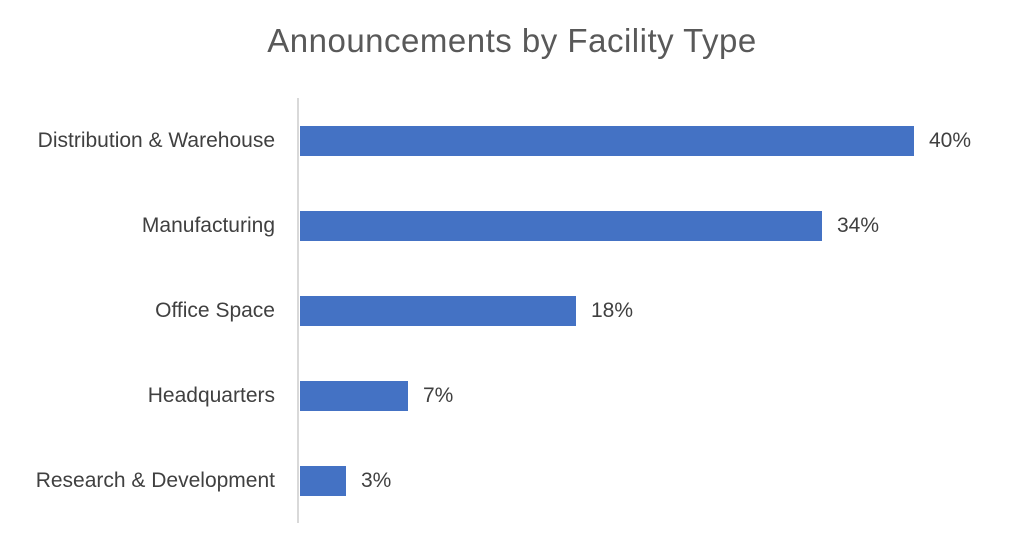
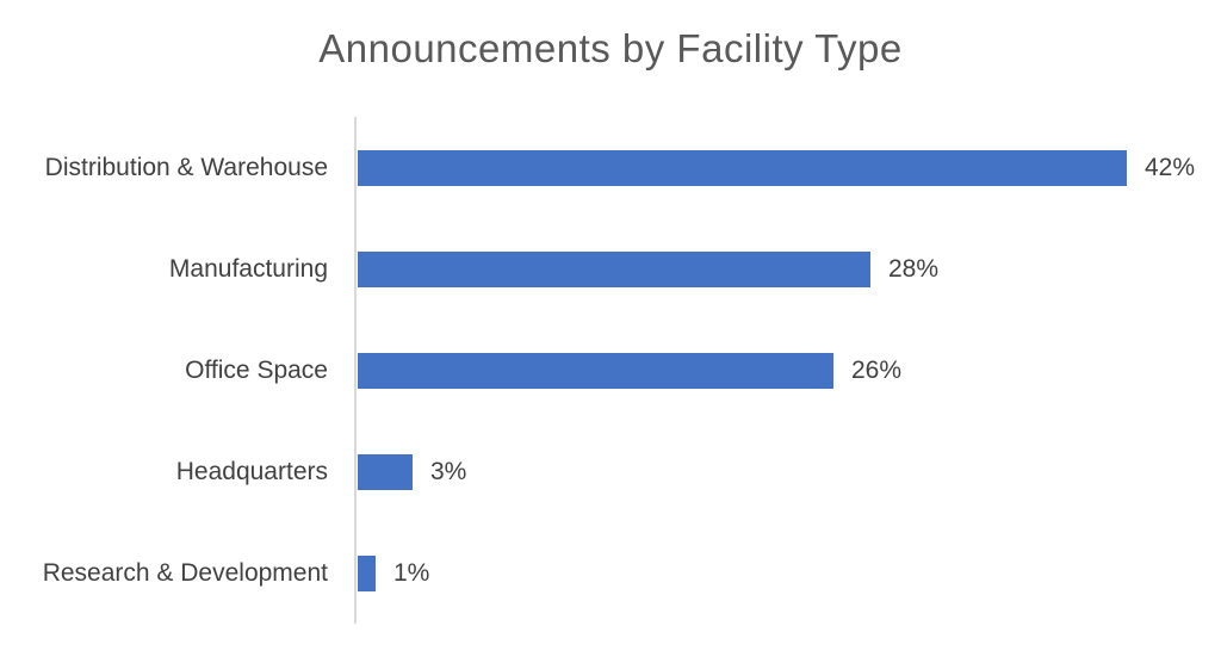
Distribution & Warehouse: 40% -> 42%
Manufacturing: 34% -> 28%
Office Space: 18% -> 26%
Headquarters: 7% -> 3%
Research & Development: 3% -> 1%
